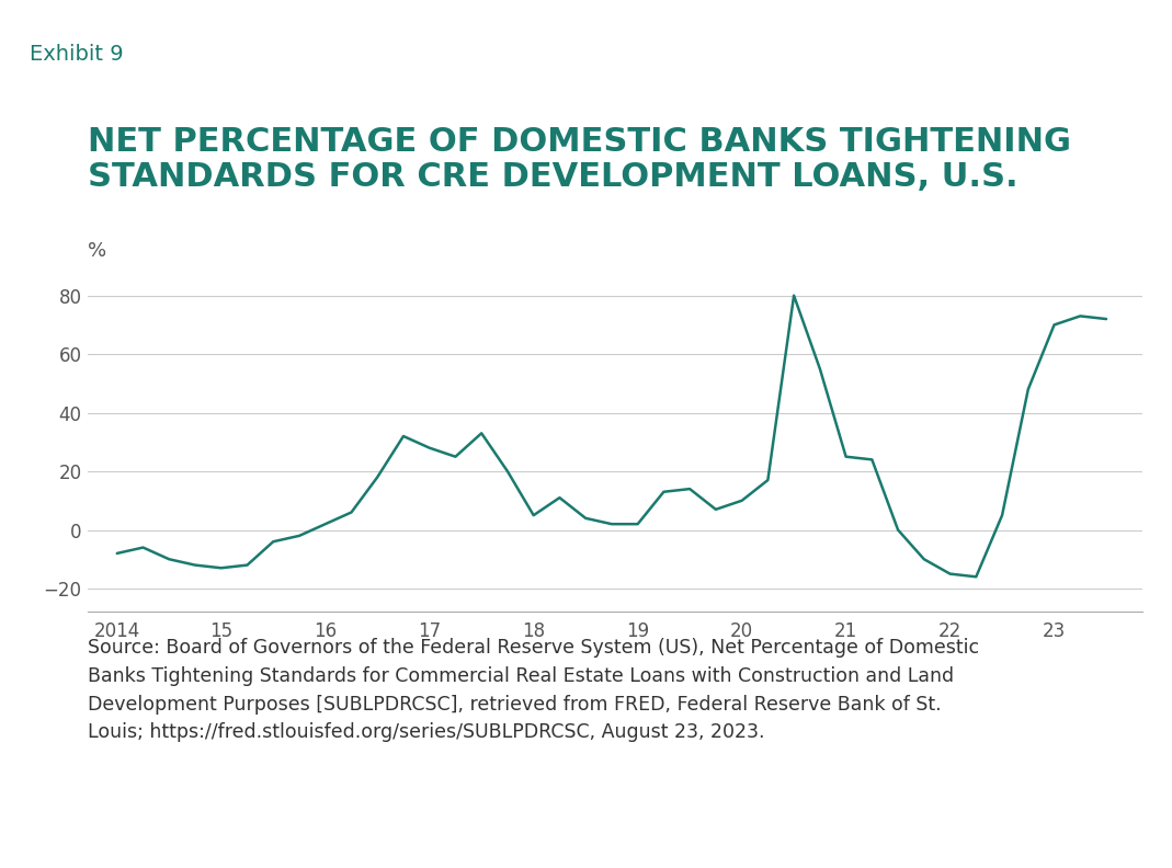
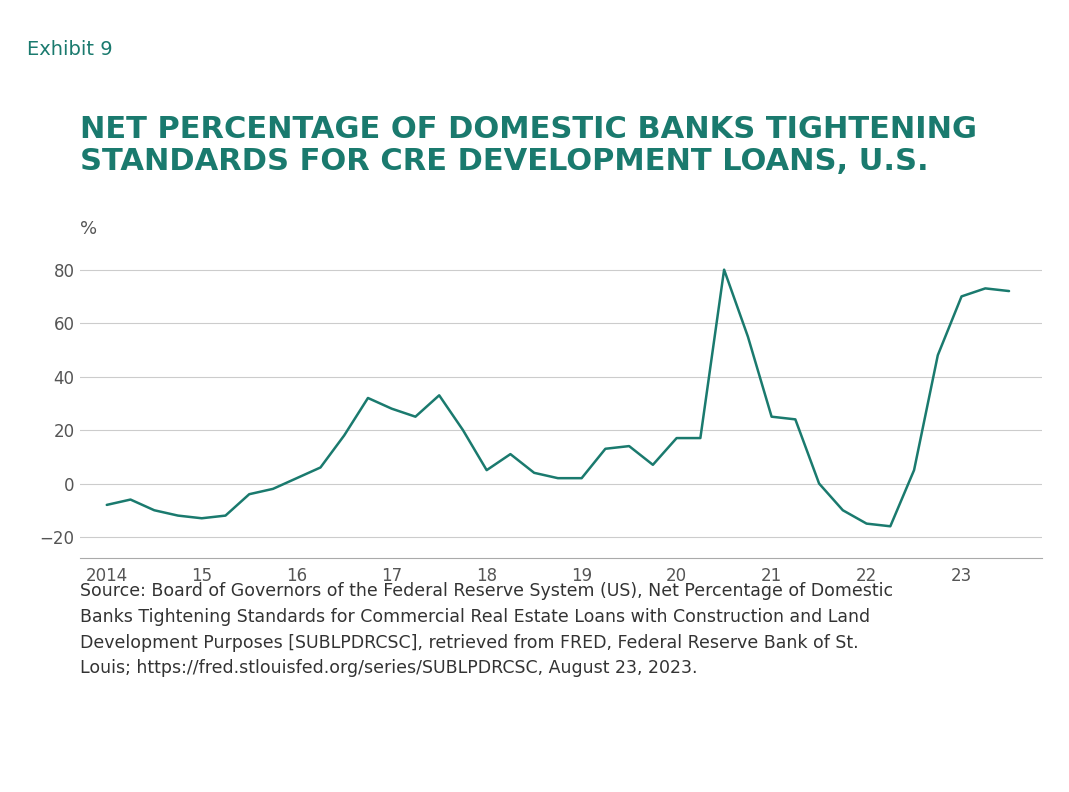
20: 10 -> 17
